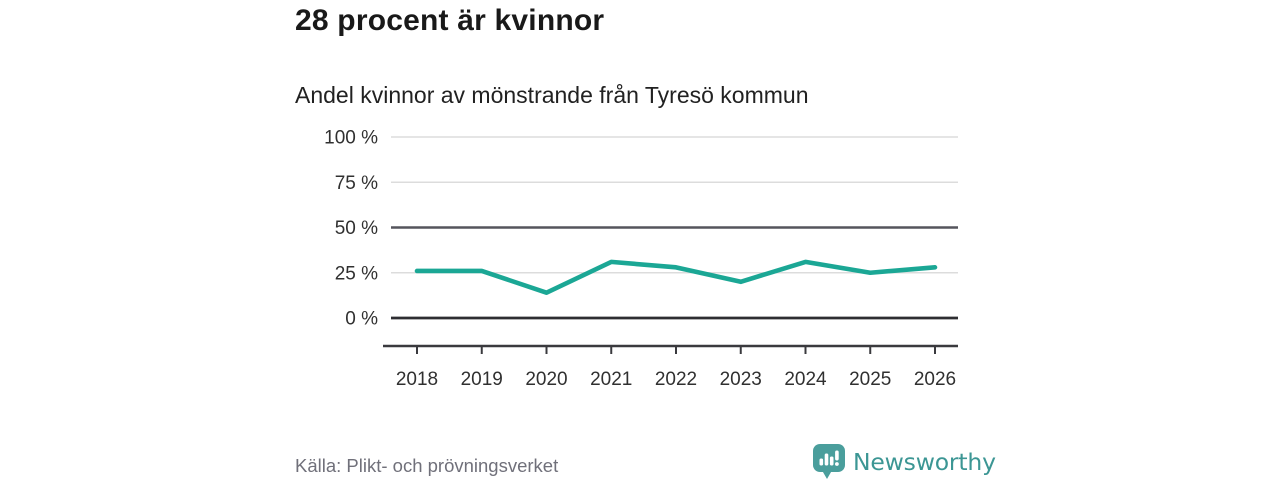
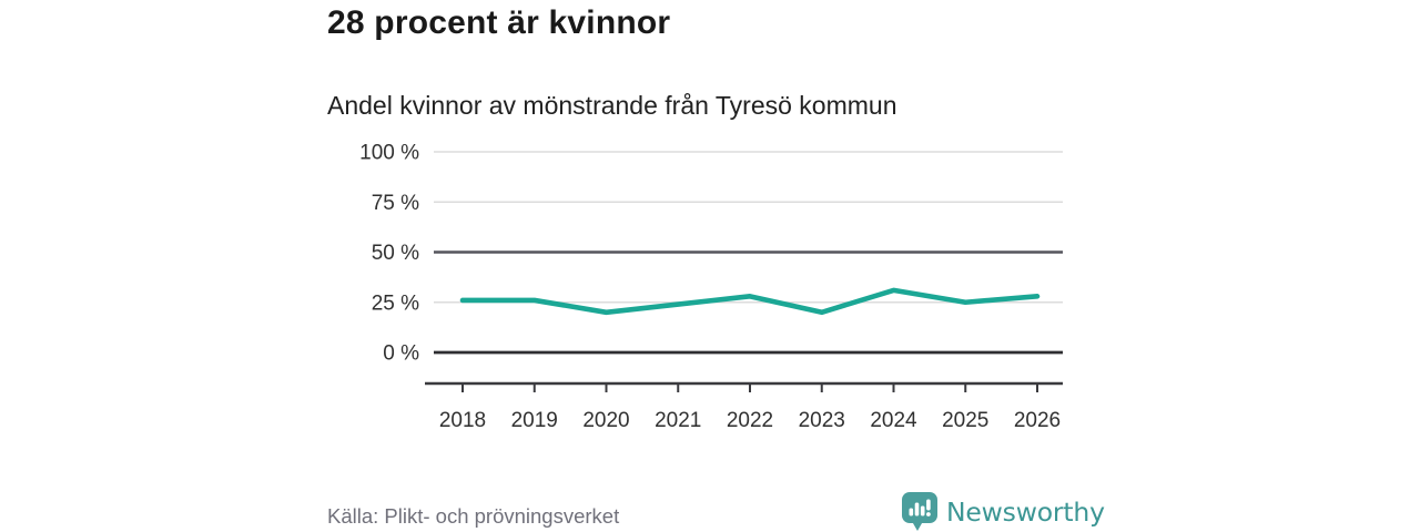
2020: 14% -> 20%
2021: 31% -> 24%
